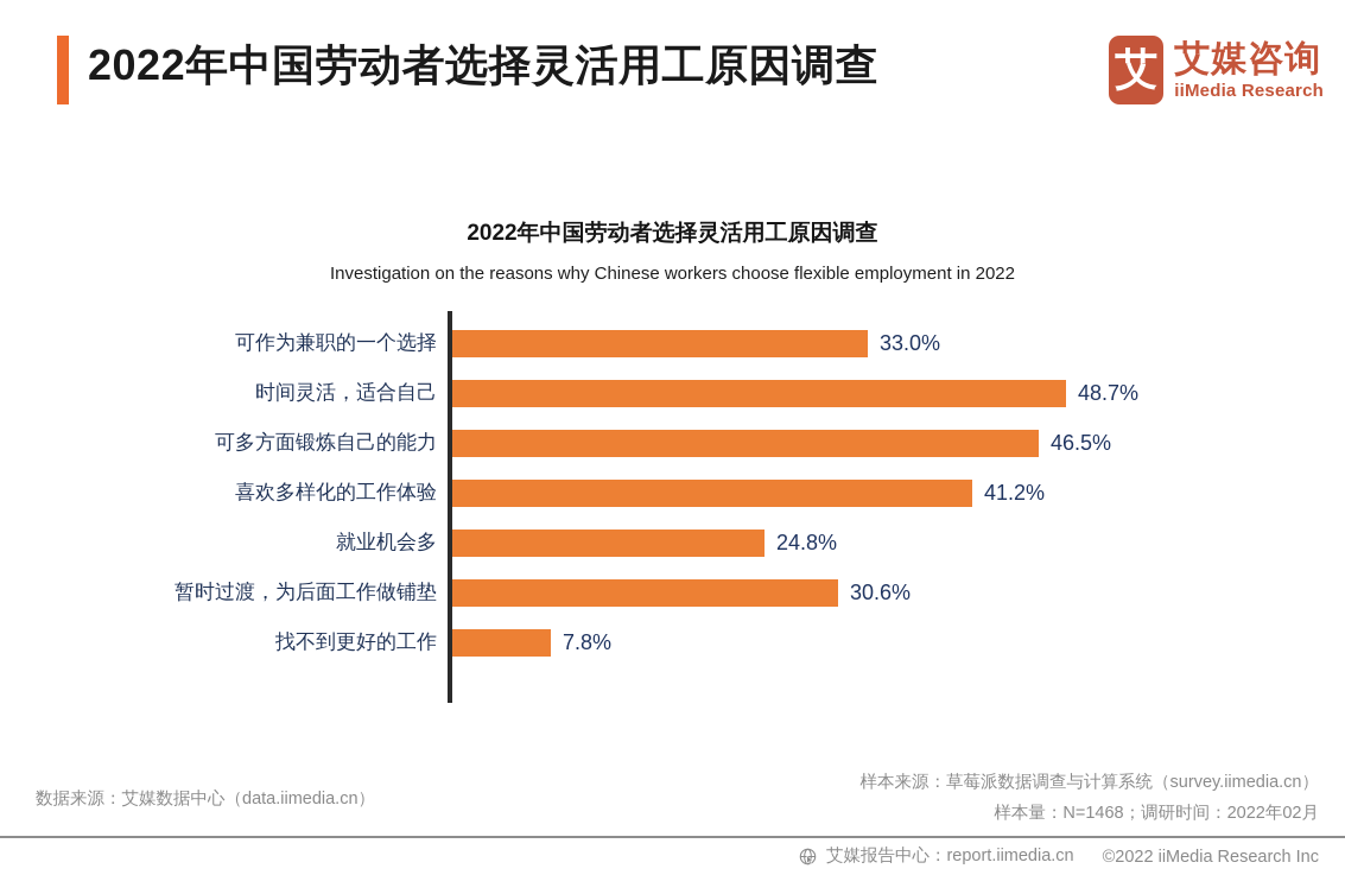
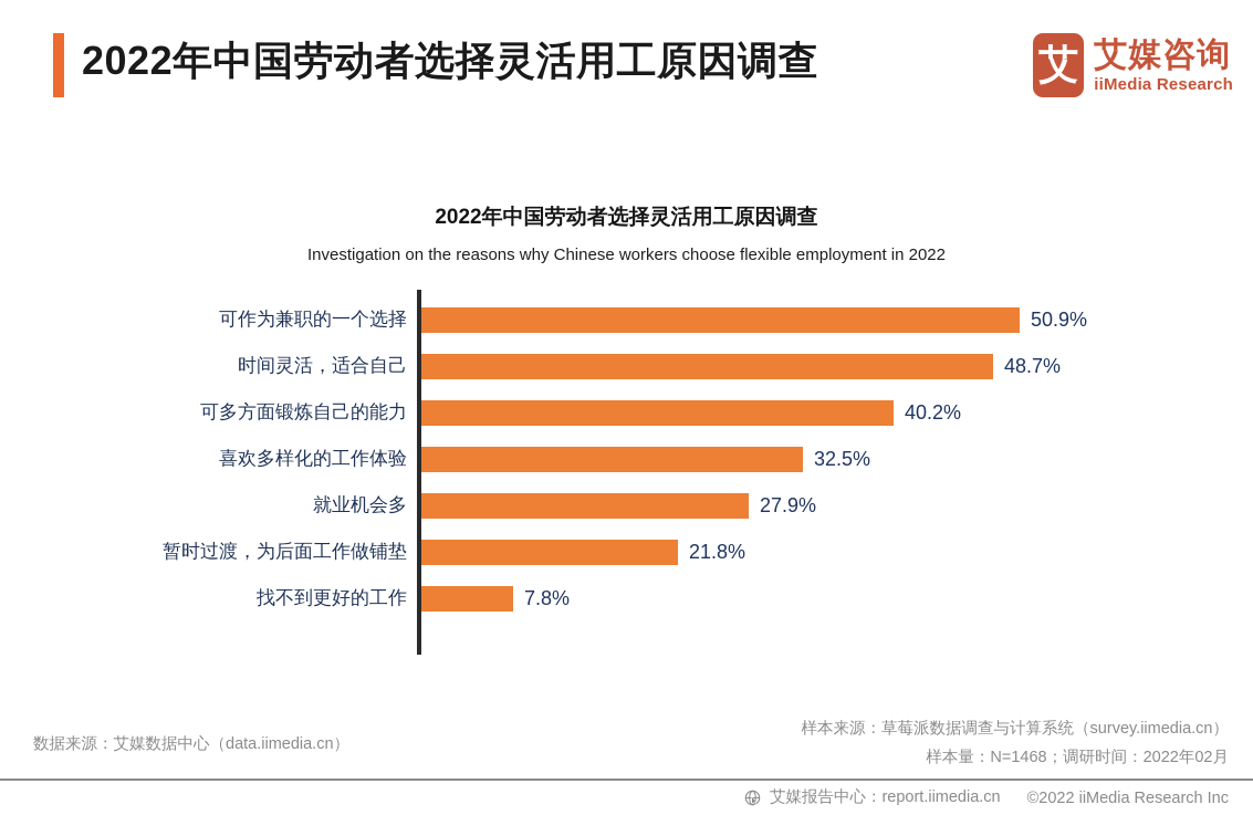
可作为兼职的一个选择: 33.0% -> 50.9%
可多方面锻炼自己的能力: 46.5% -> 40.2%
喜欢多样化的工作体验: 41.2% -> 32.5%
就业机会多: 24.8% -> 27.9%
暂时过渡，为后面工作做铺垫: 30.6% -> 21.8%
